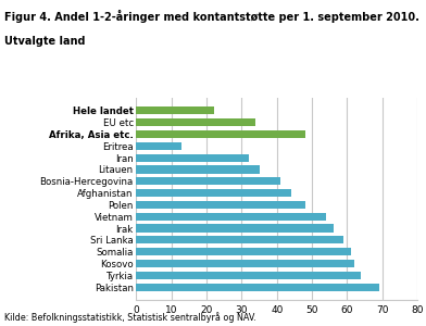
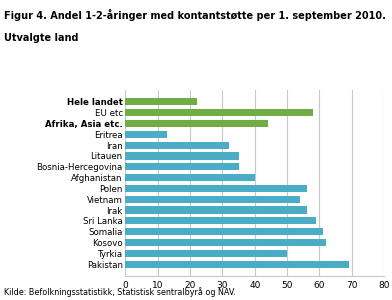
EU etc: 34 -> 58
Afrika, Asia etc.: 48 -> 44
Bosnia-Hercegovina: 41 -> 35
Afghanistan: 44 -> 40
Polen: 48 -> 56
Tyrkia: 64 -> 50
